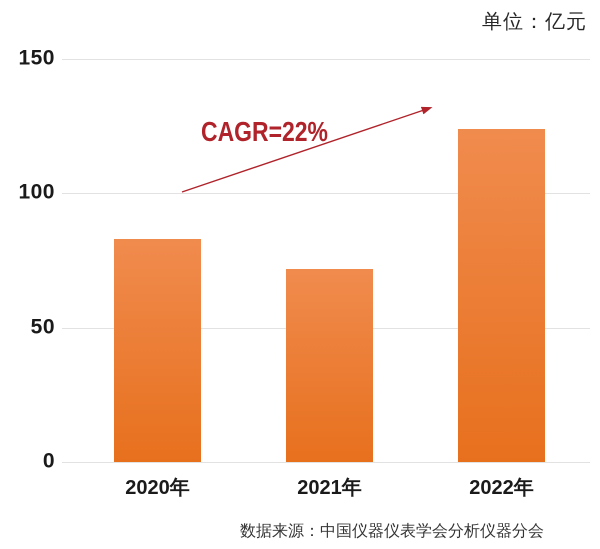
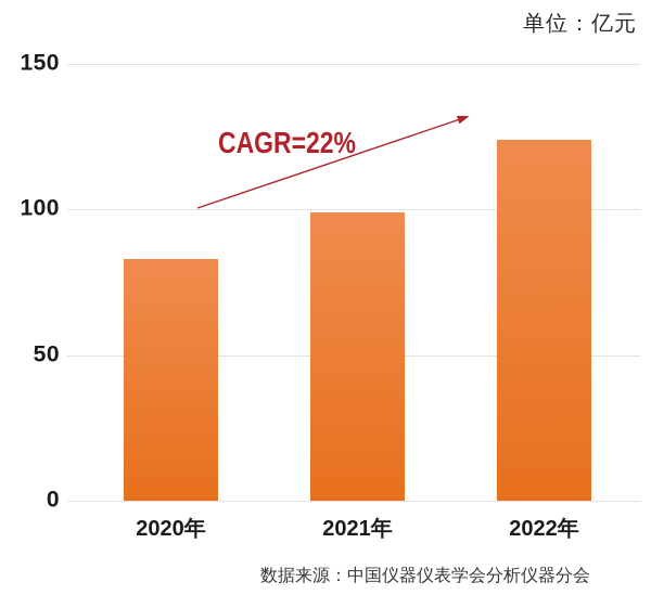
2021年: 72 -> 99
